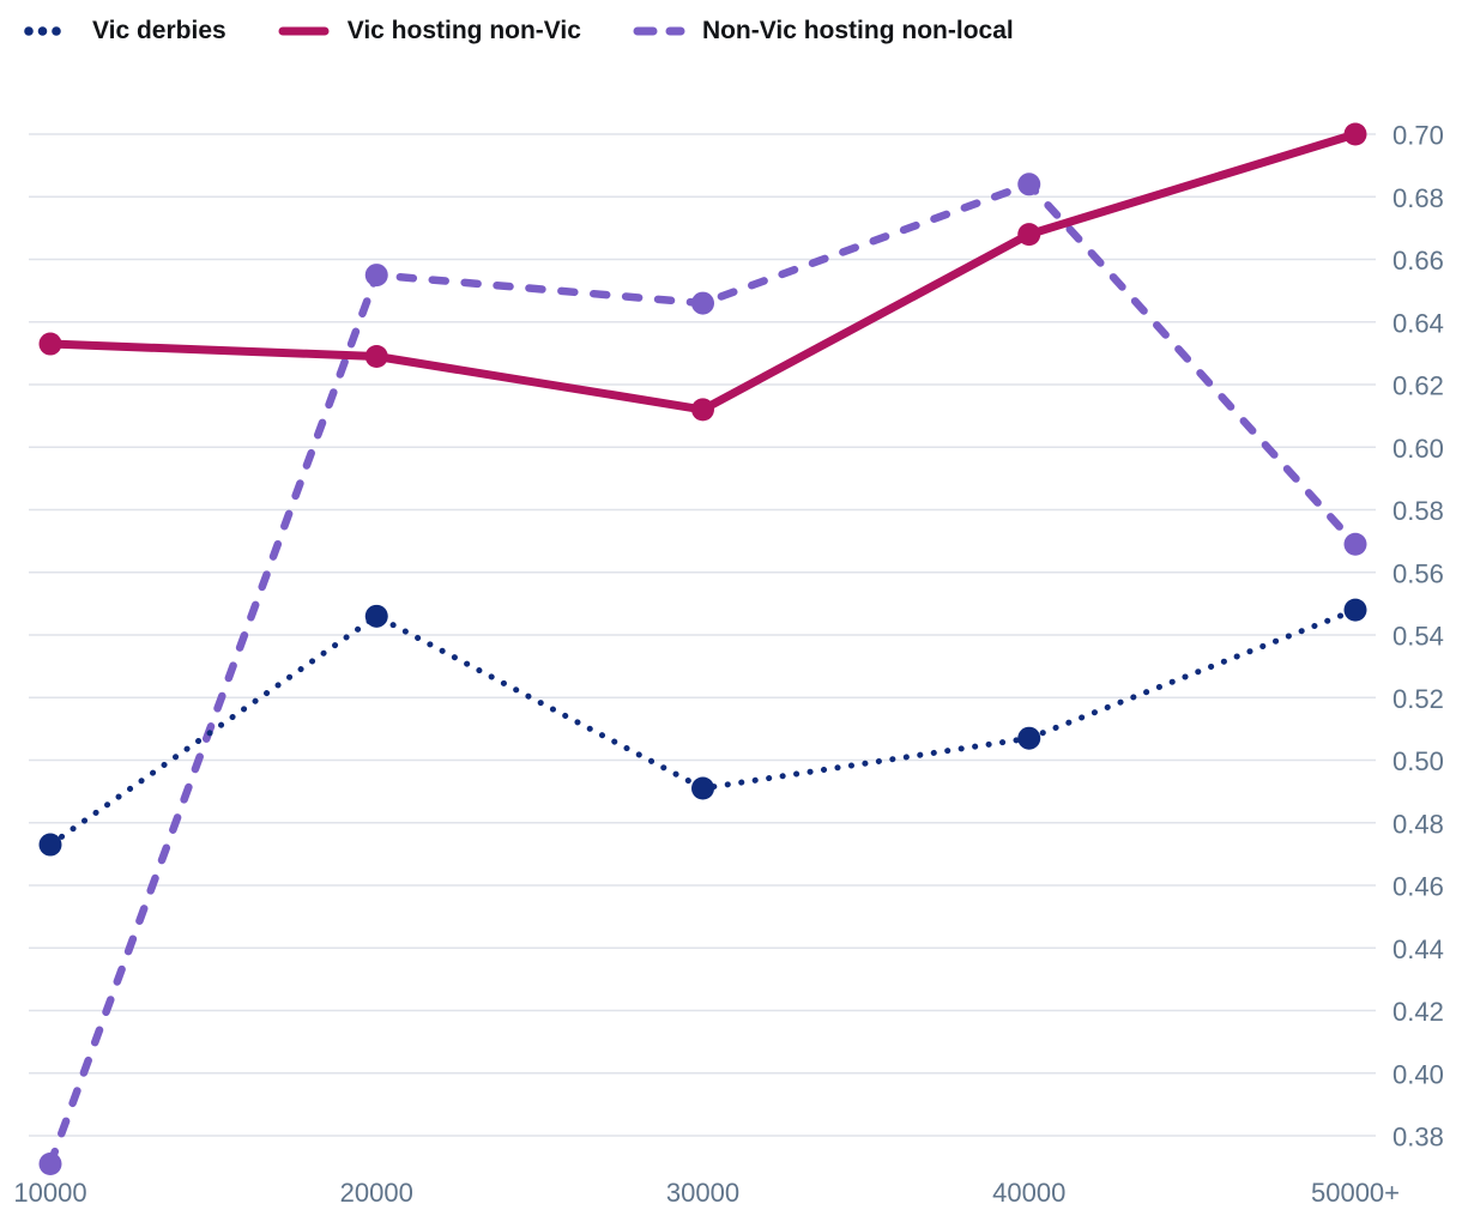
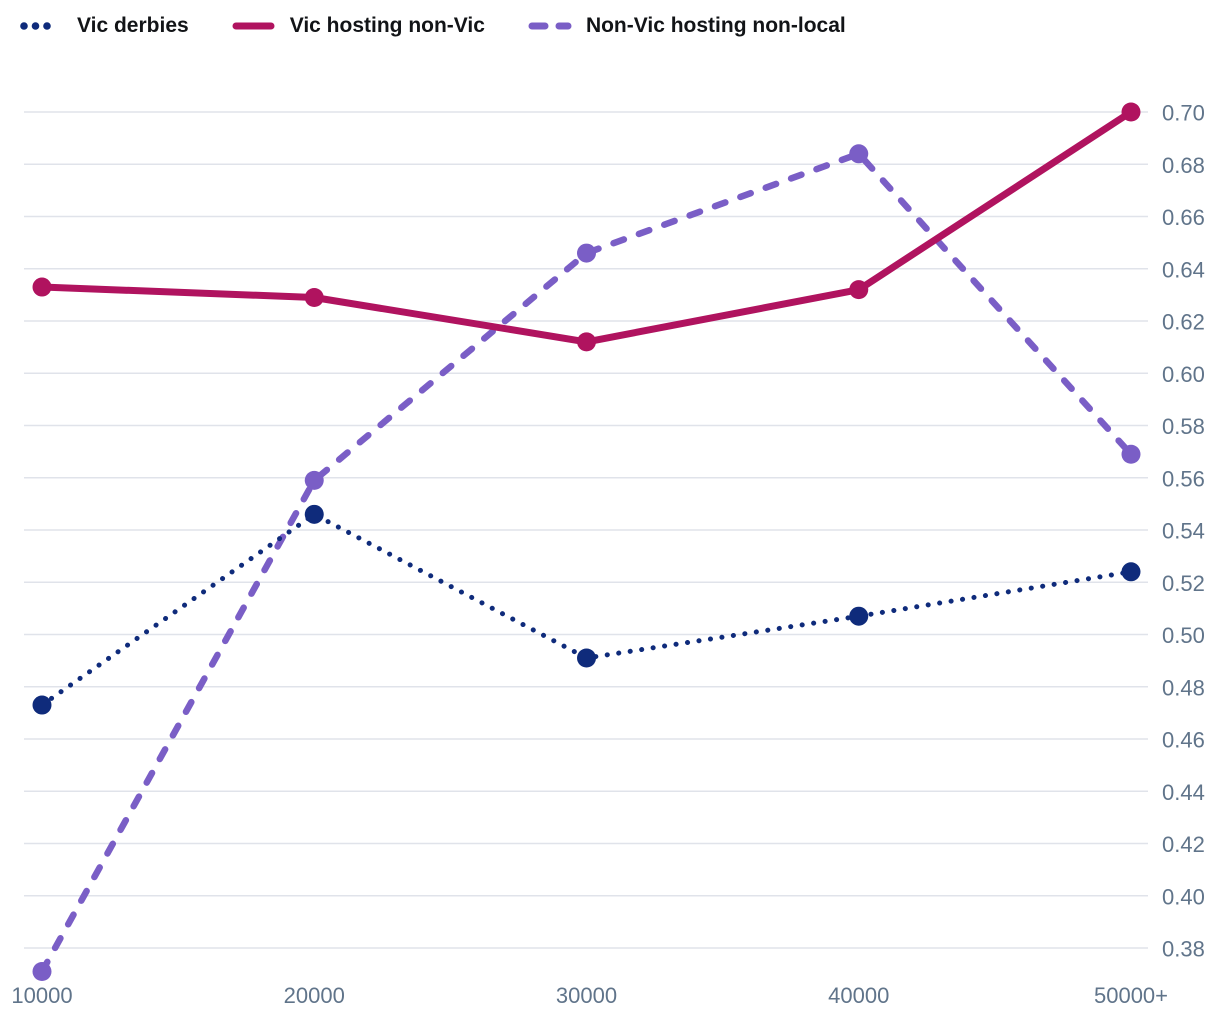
Non-Vic hosting non-local/20000: 0.655 -> 0.559
Vic hosting non-Vic/40000: 0.668 -> 0.632
Vic derbies/50000+: 0.548 -> 0.524
